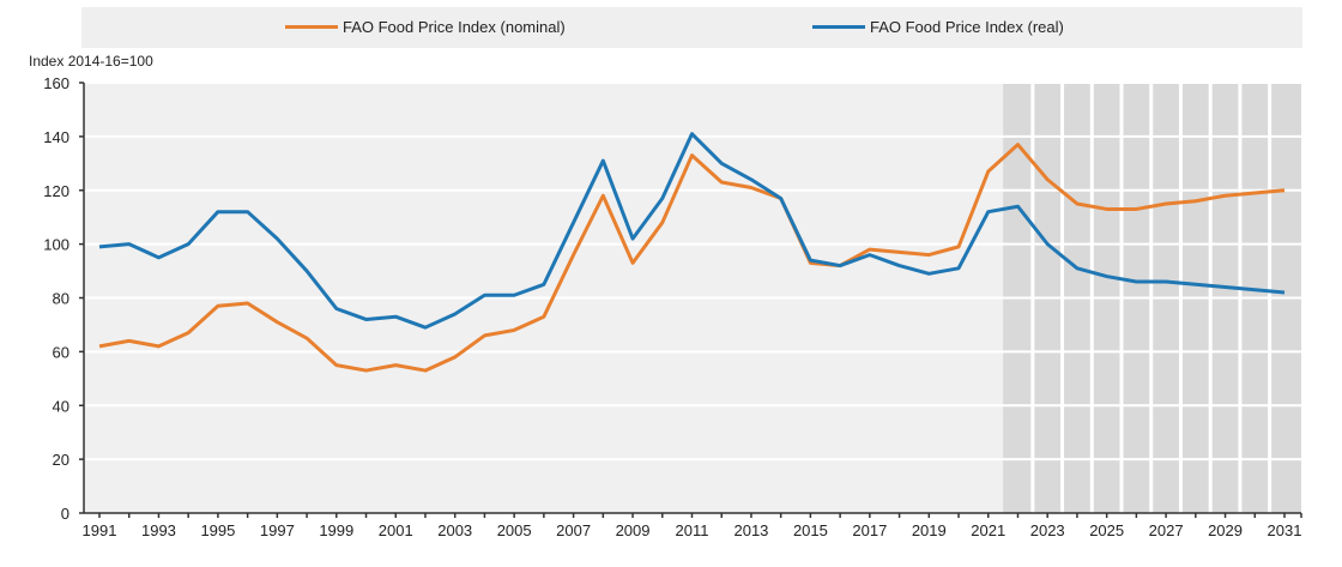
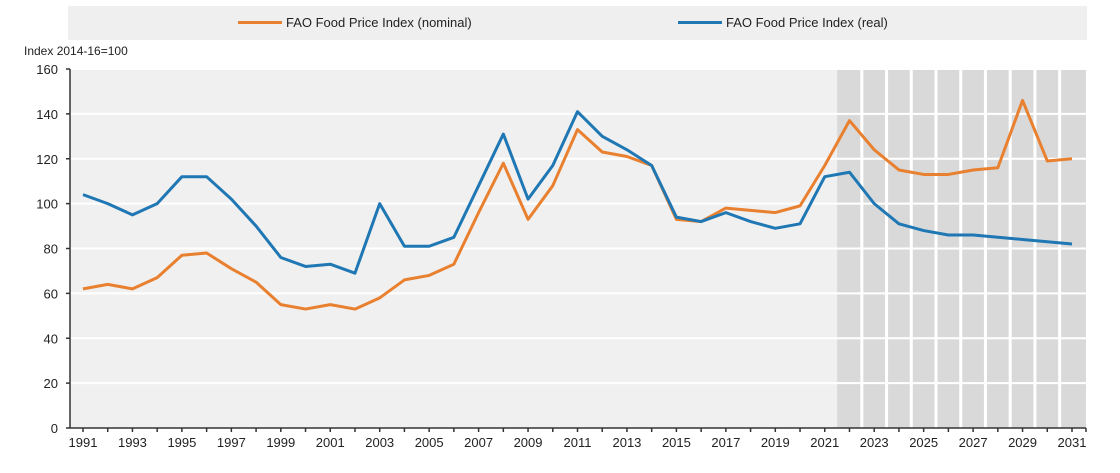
FAO Food Price Index (real)/1991: 99 -> 104
FAO Food Price Index (real)/2003: 74 -> 100
FAO Food Price Index (nominal)/2021: 127 -> 117
FAO Food Price Index (nominal)/2029: 118 -> 146
